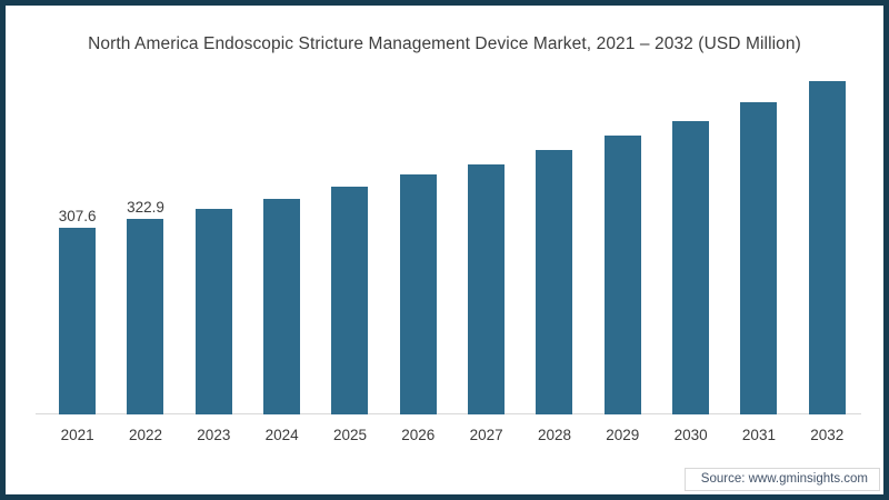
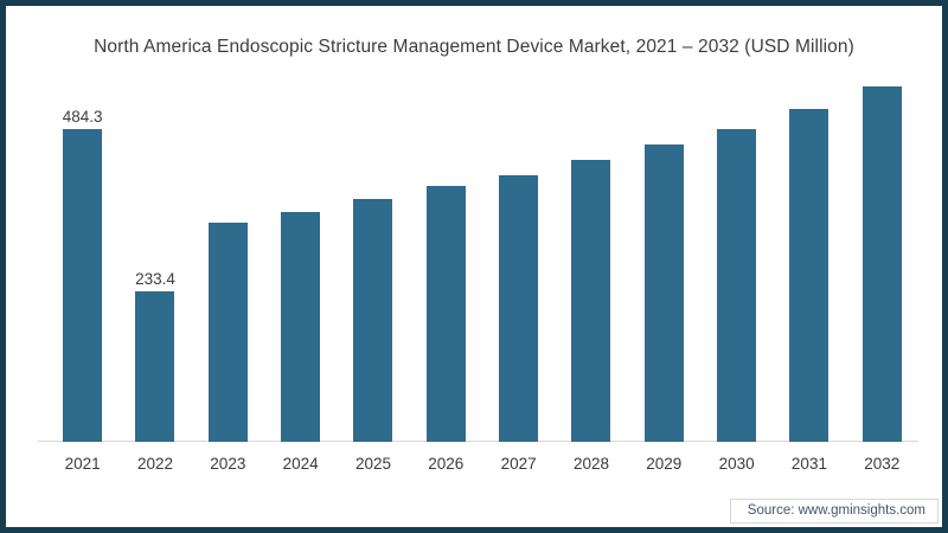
2021: 307.6 -> 484.3
2022: 322.9 -> 233.4
